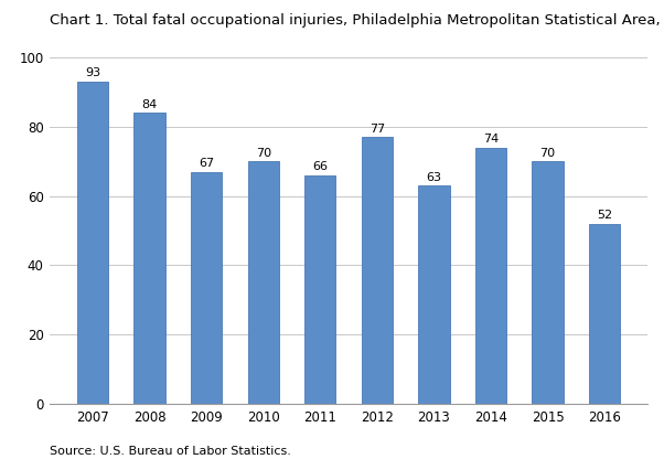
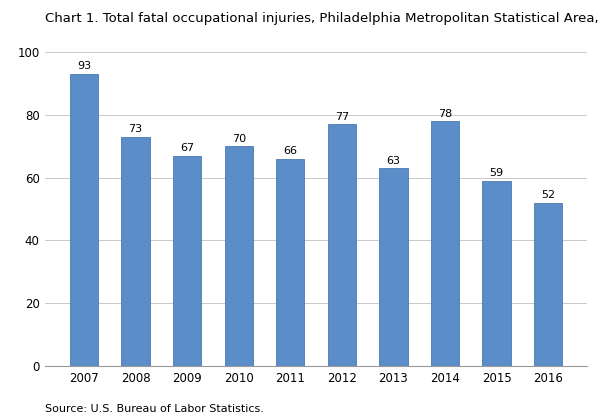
2008: 84 -> 73
2014: 74 -> 78
2015: 70 -> 59
